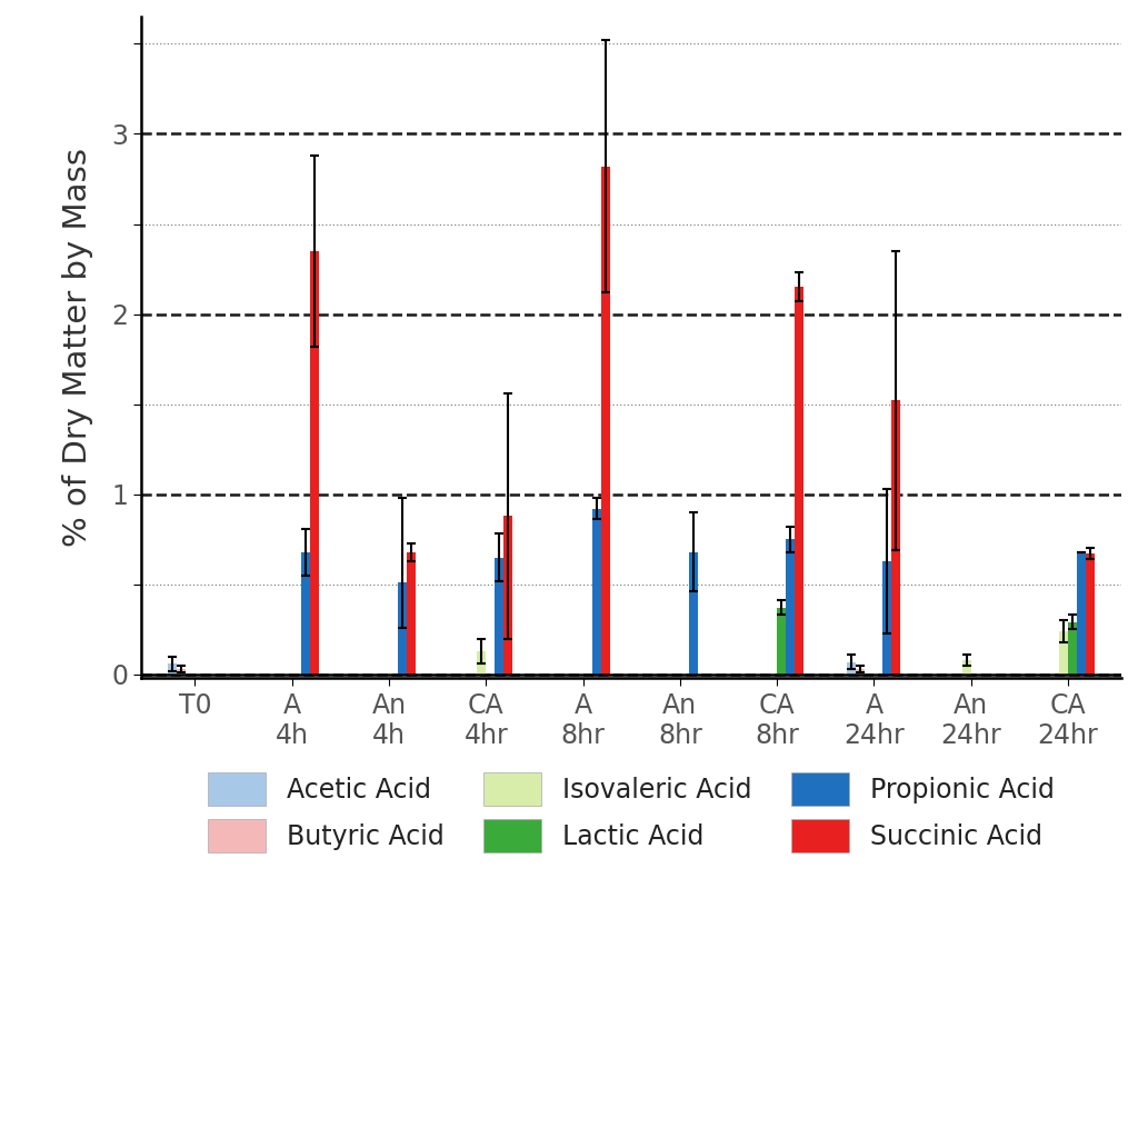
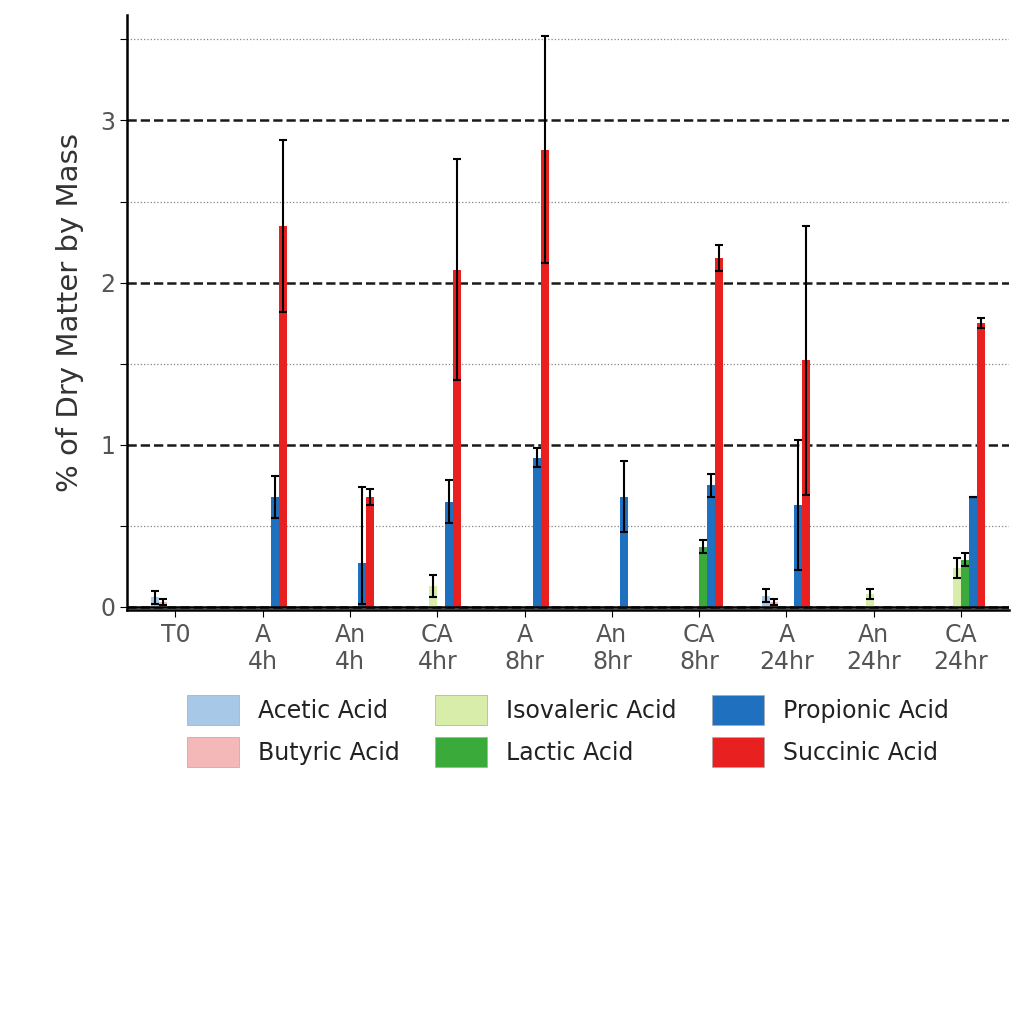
Propionic Acid/An 4h: 0.51 -> 0.27
Succinic Acid/CA 4hr: 0.88 -> 2.08
Succinic Acid/CA 24hr: 0.67 -> 1.75
